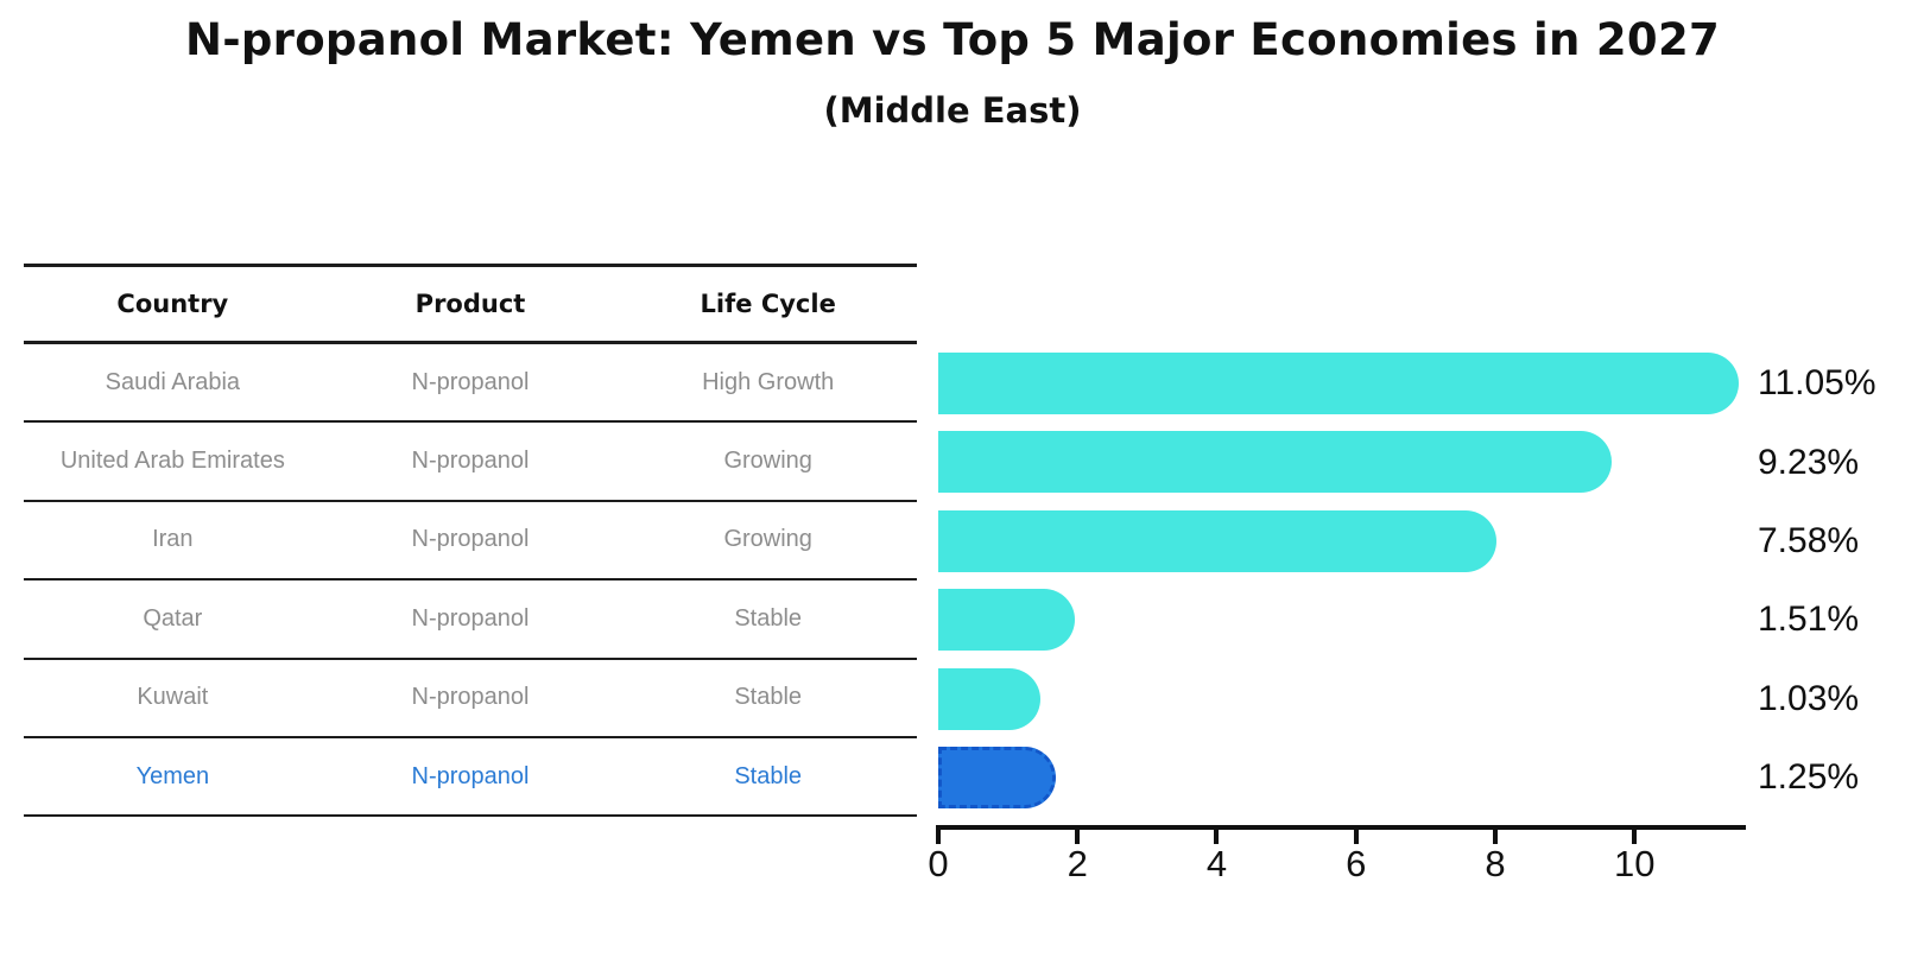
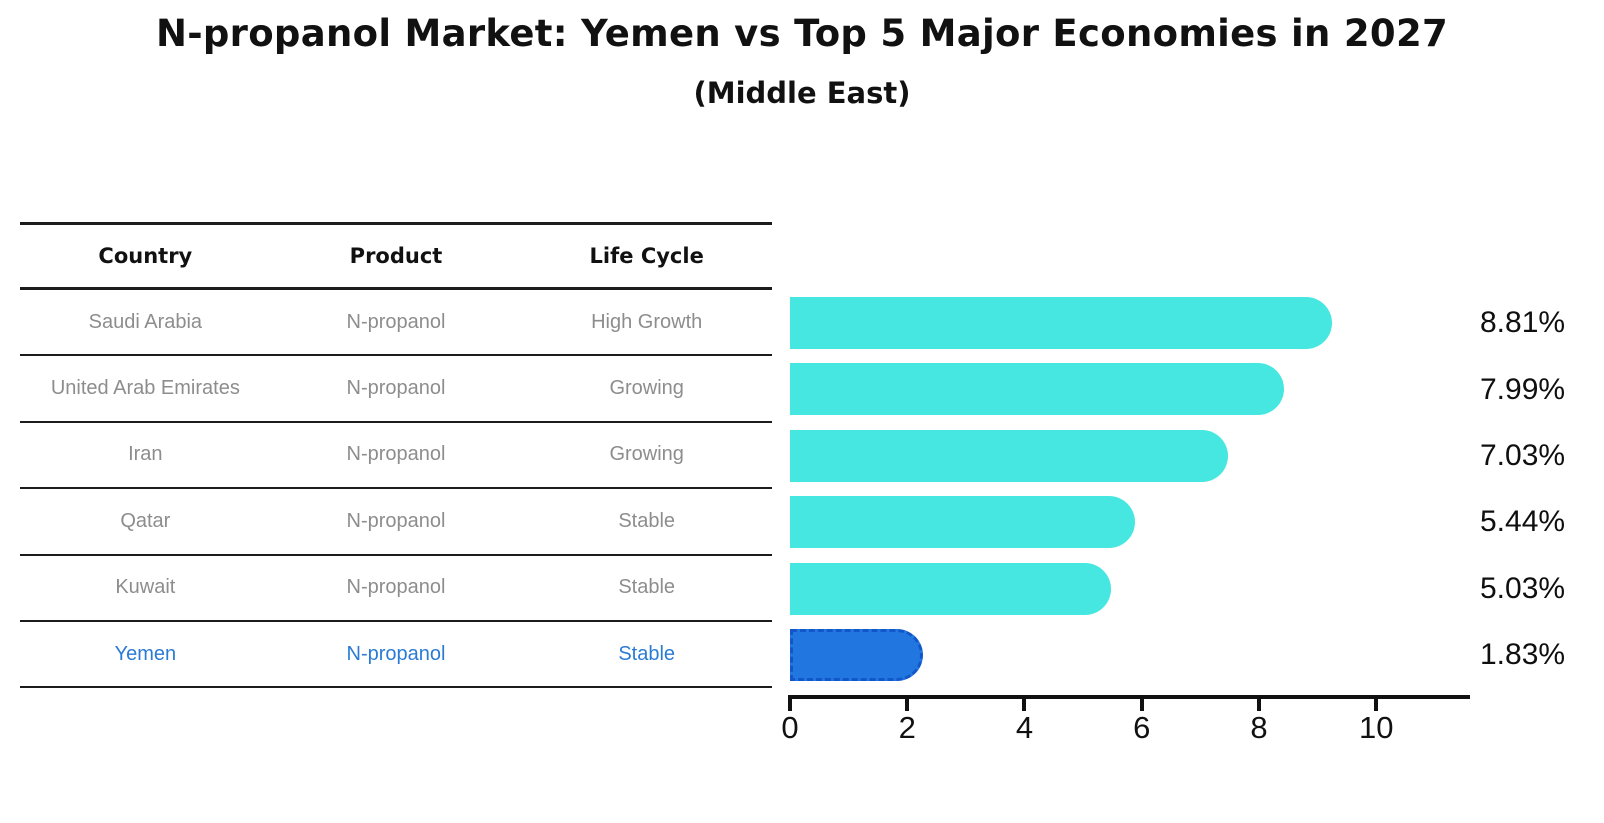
Saudi Arabia: 11.05% -> 8.81%
United Arab Emirates: 9.23% -> 7.99%
Iran: 7.58% -> 7.03%
Qatar: 1.51% -> 5.44%
Kuwait: 1.03% -> 5.03%
Yemen: 1.25% -> 1.83%
